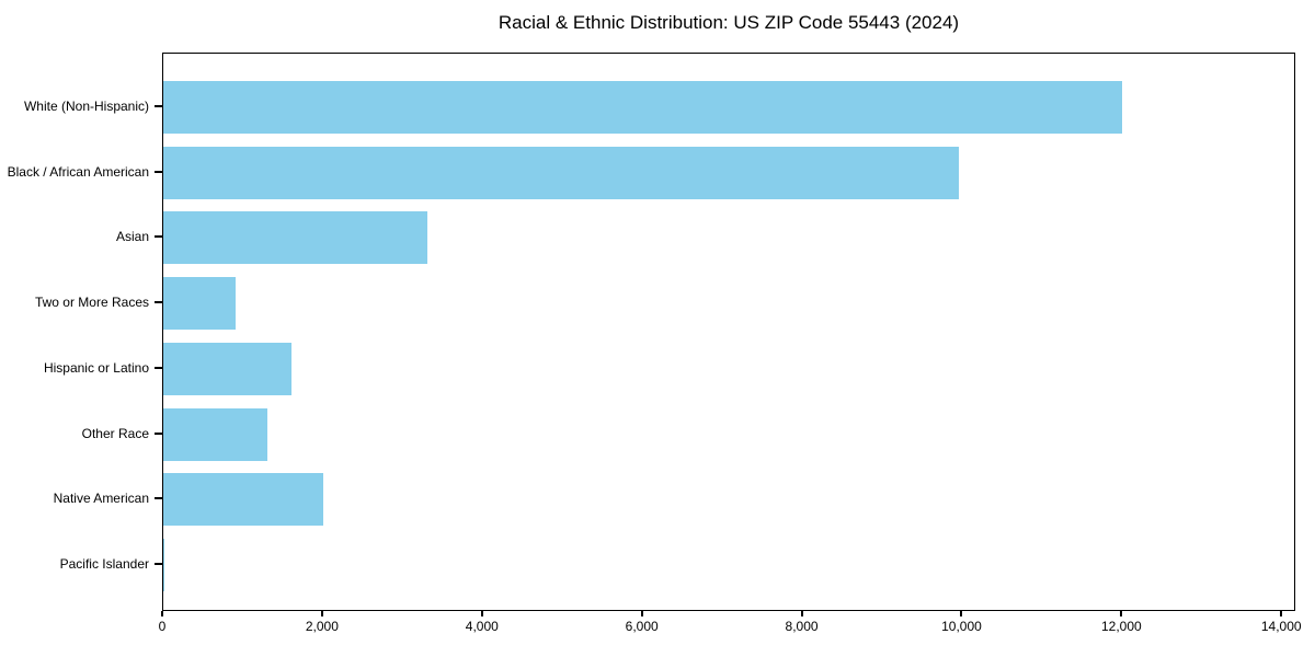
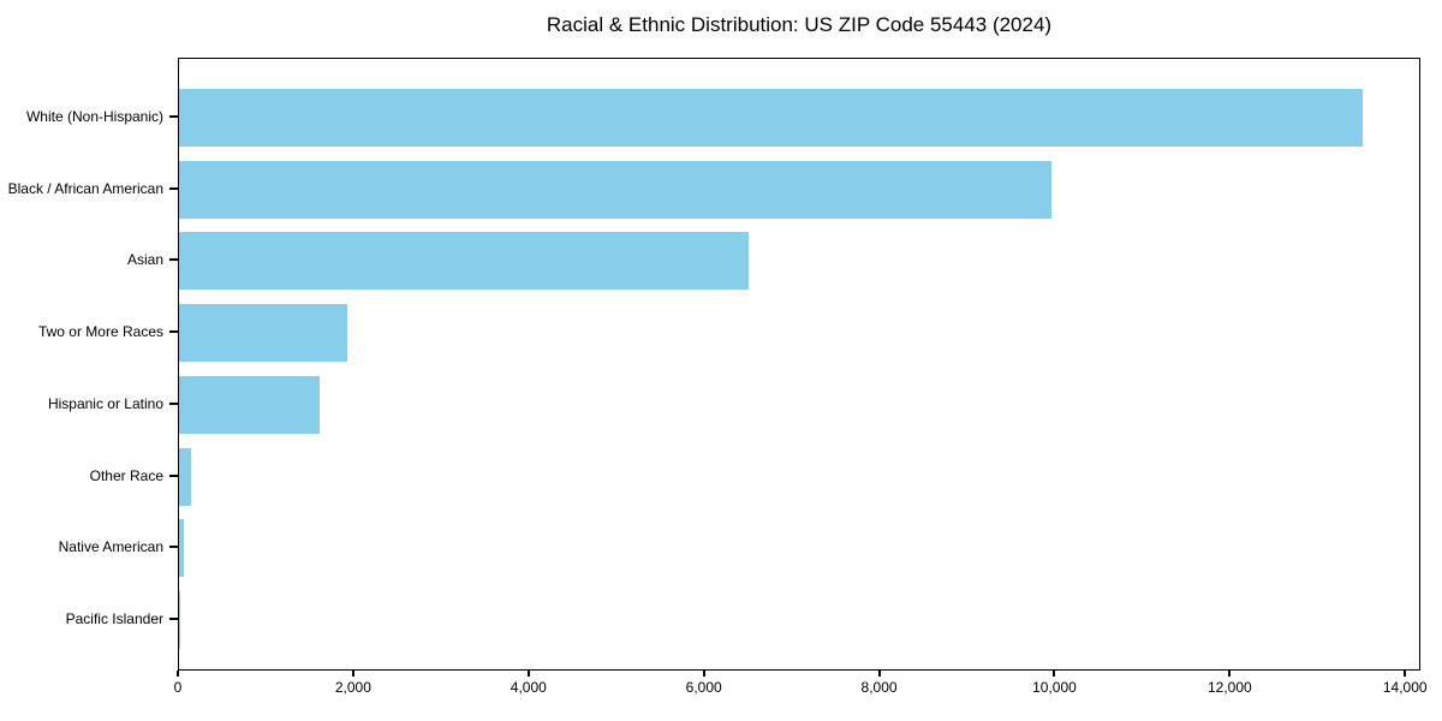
White (Non-Hispanic): 12000 -> 13500
Asian: 3300 -> 6500
Two or More Races: 900 -> 1900
Other Race: 1300 -> 100
Native American: 2000 -> 100
